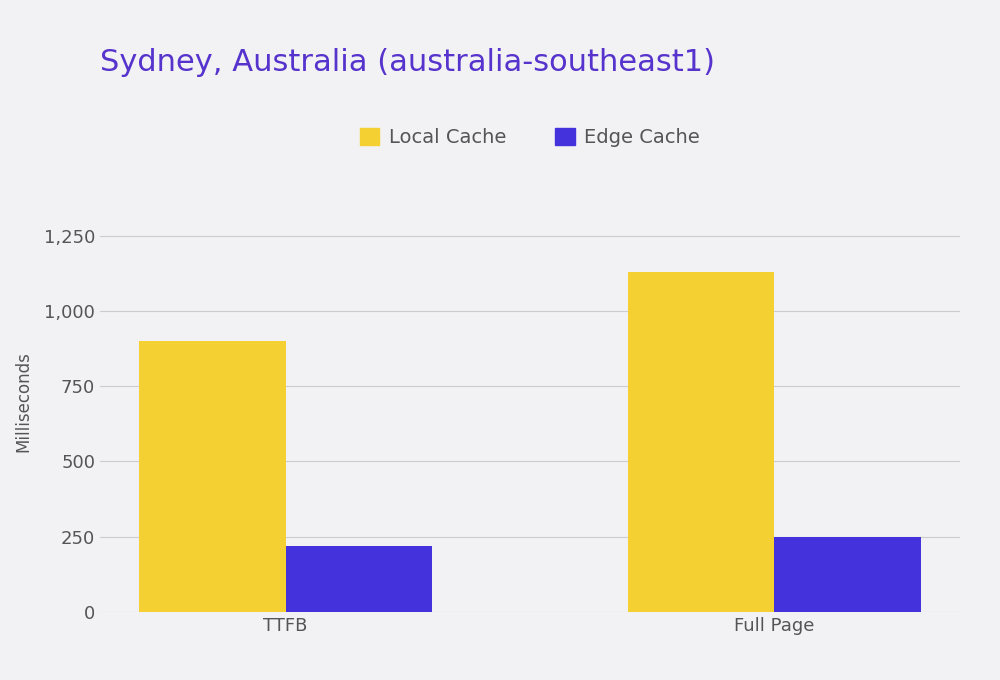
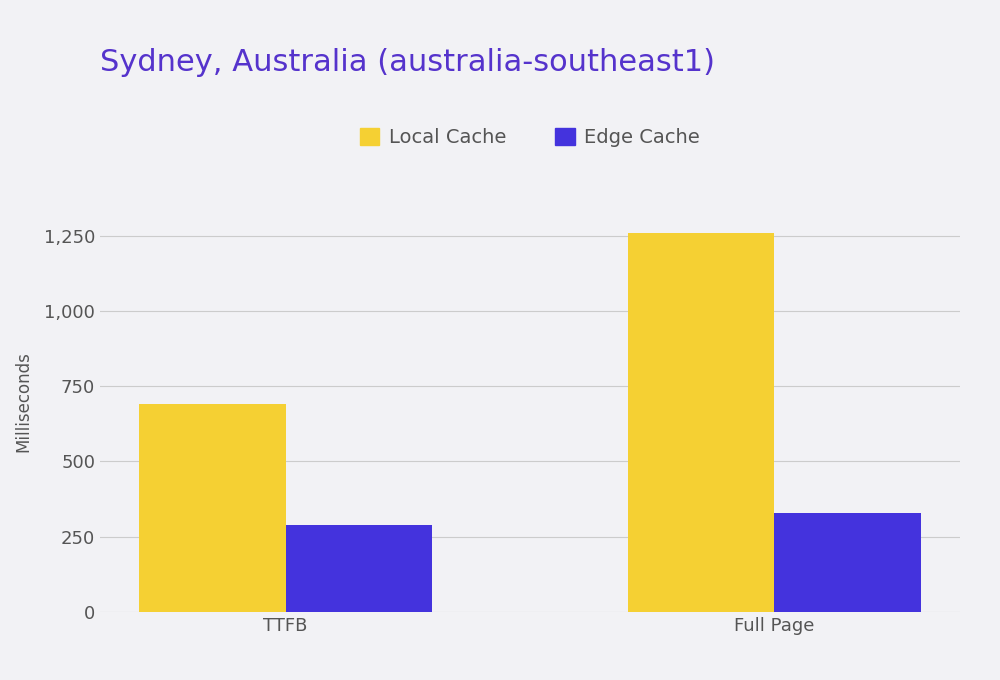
Local Cache/TTFB: 900 -> 690
Edge Cache/TTFB: 220 -> 290
Local Cache/Full Page: 1,130 -> 1,260
Edge Cache/Full Page: 250 -> 330
